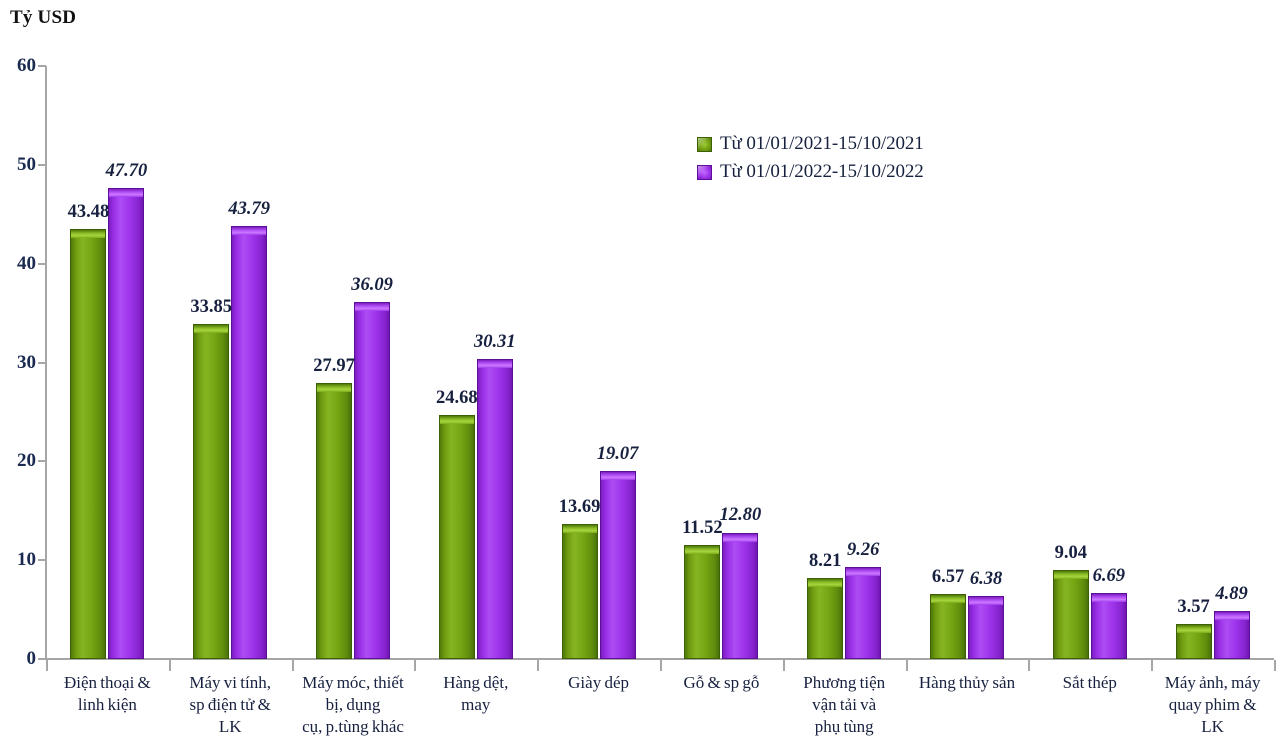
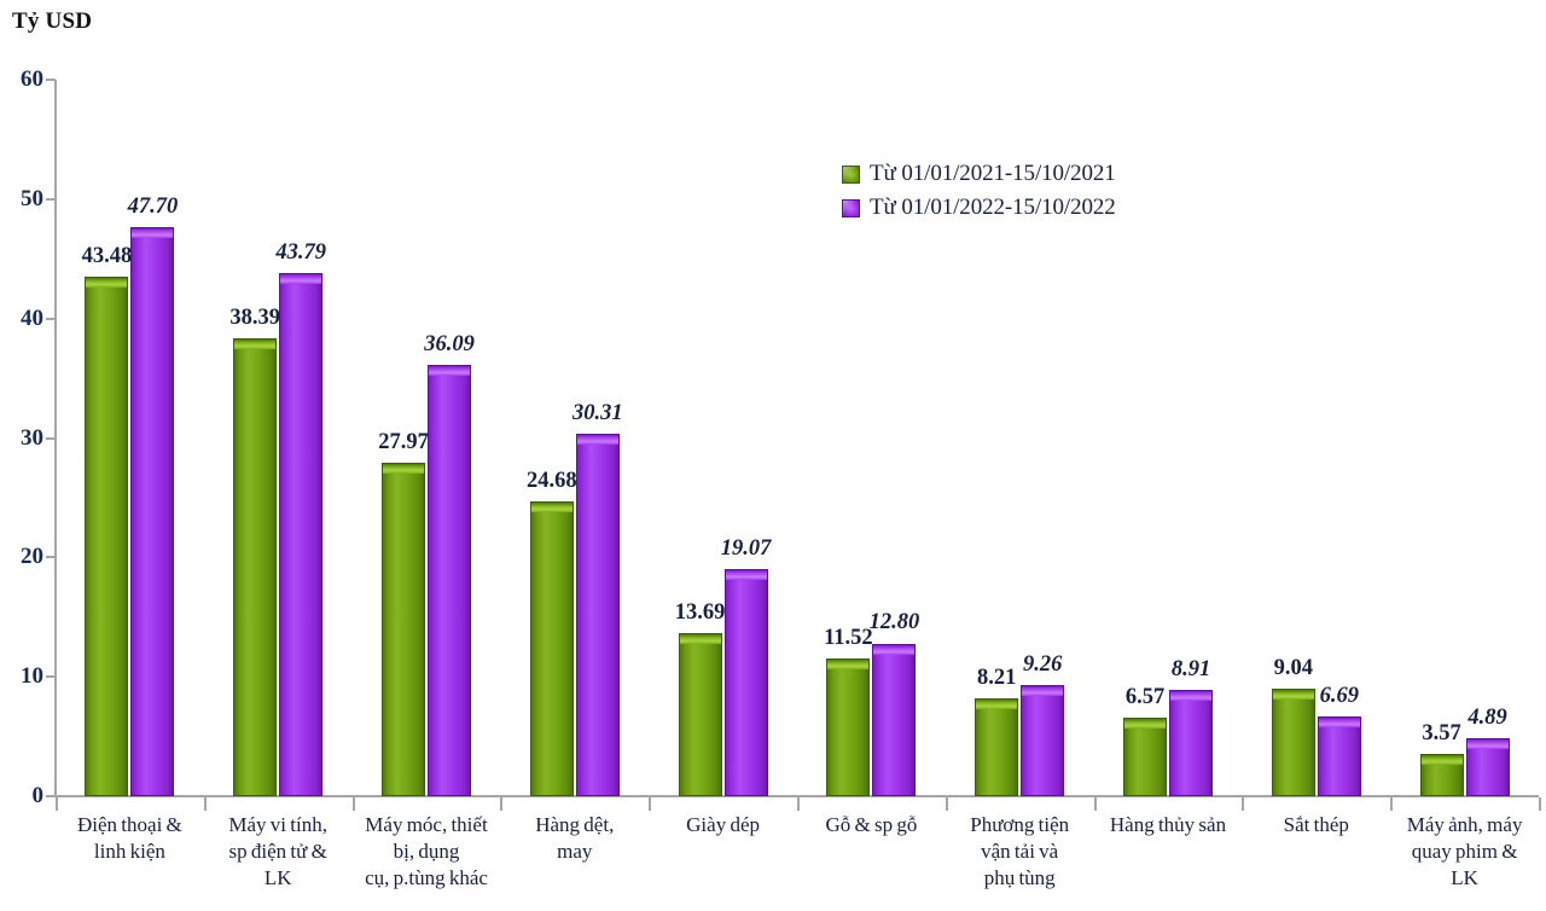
Từ 01/01/2021-15/10/2021/Máy vi tính, sp điện tử & LK: 33.85 -> 38.39
Từ 01/01/2022-15/10/2022/Hàng thủy sản: 6.38 -> 8.91
